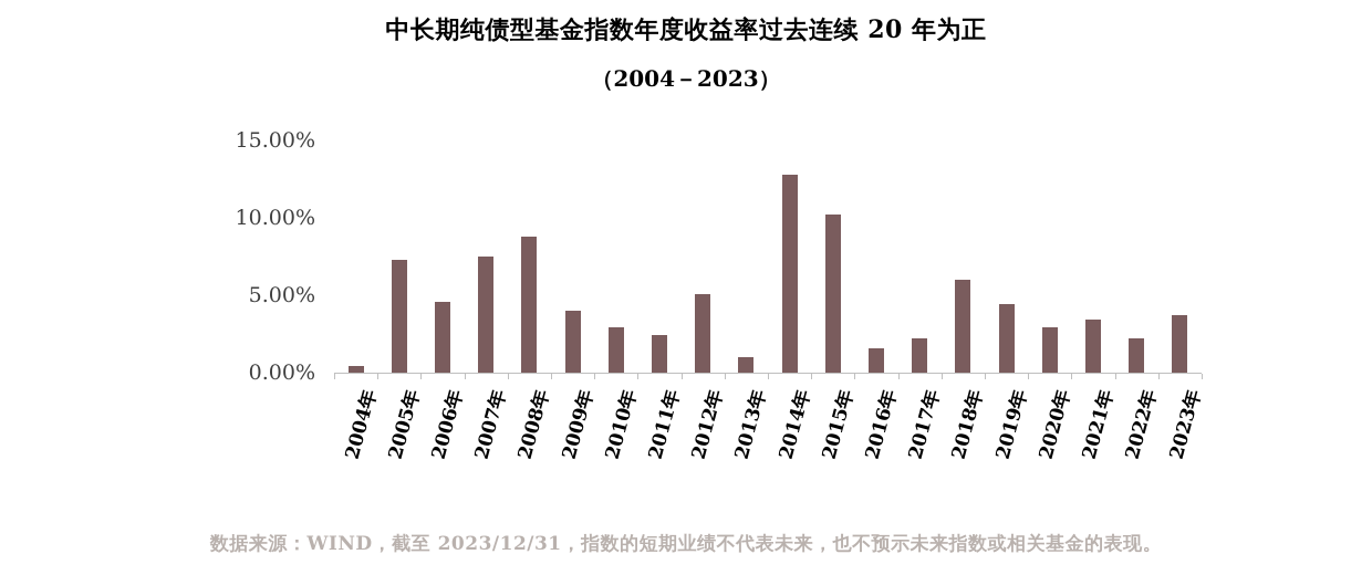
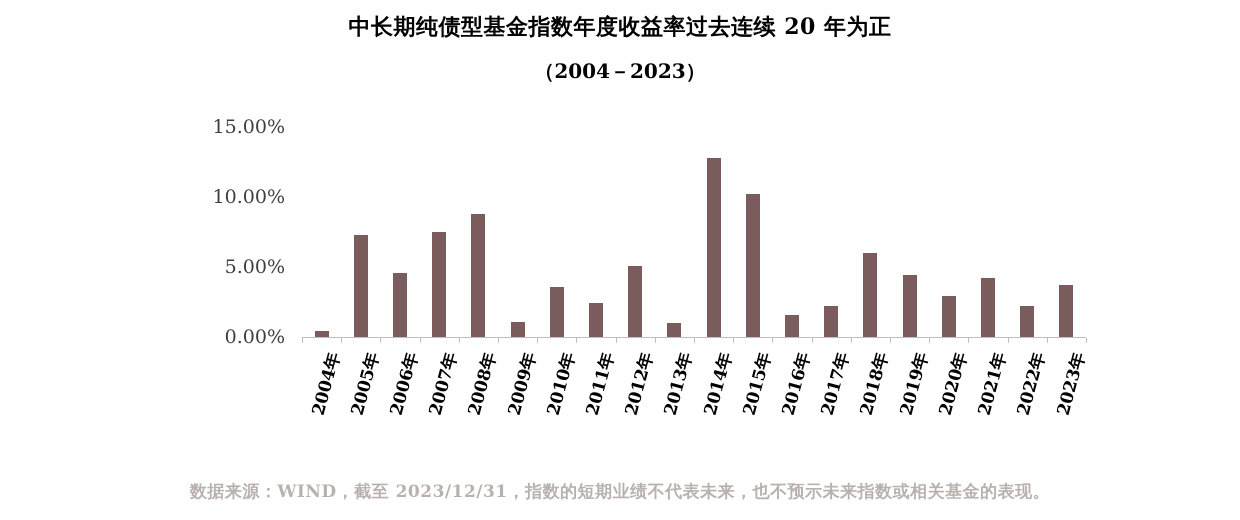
2009年: 4.0% -> 1.1%
2010年: 2.9% -> 3.6%
2021年: 3.4% -> 4.2%
